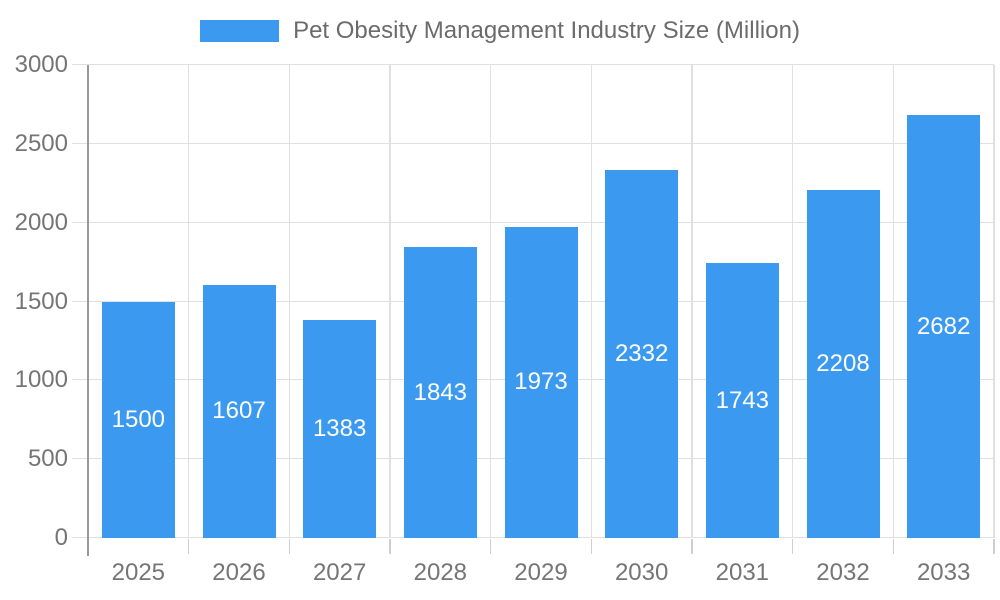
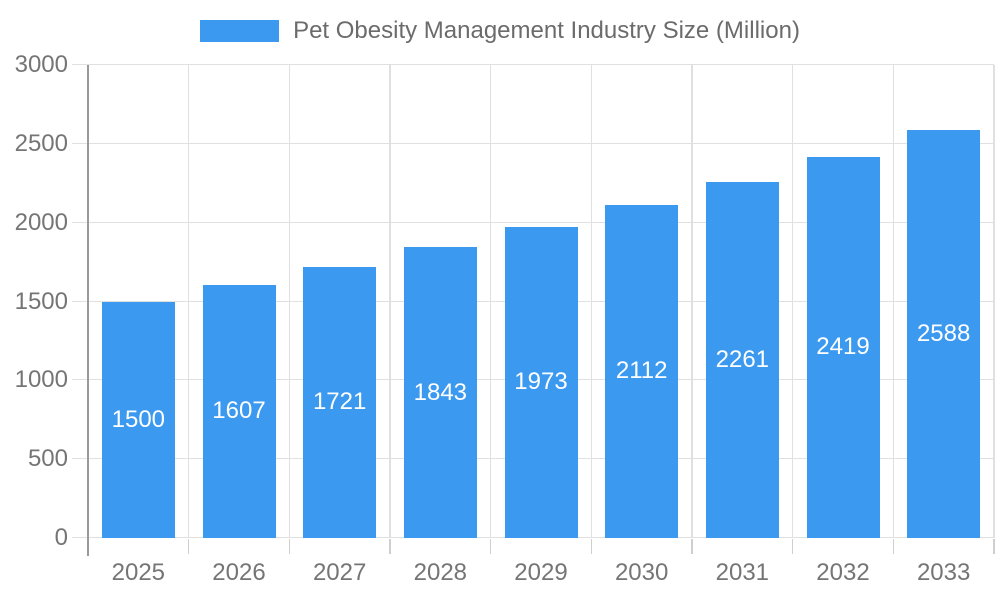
2027: 1383 -> 1721
2030: 2332 -> 2112
2031: 1743 -> 2261
2032: 2208 -> 2419
2033: 2682 -> 2588
